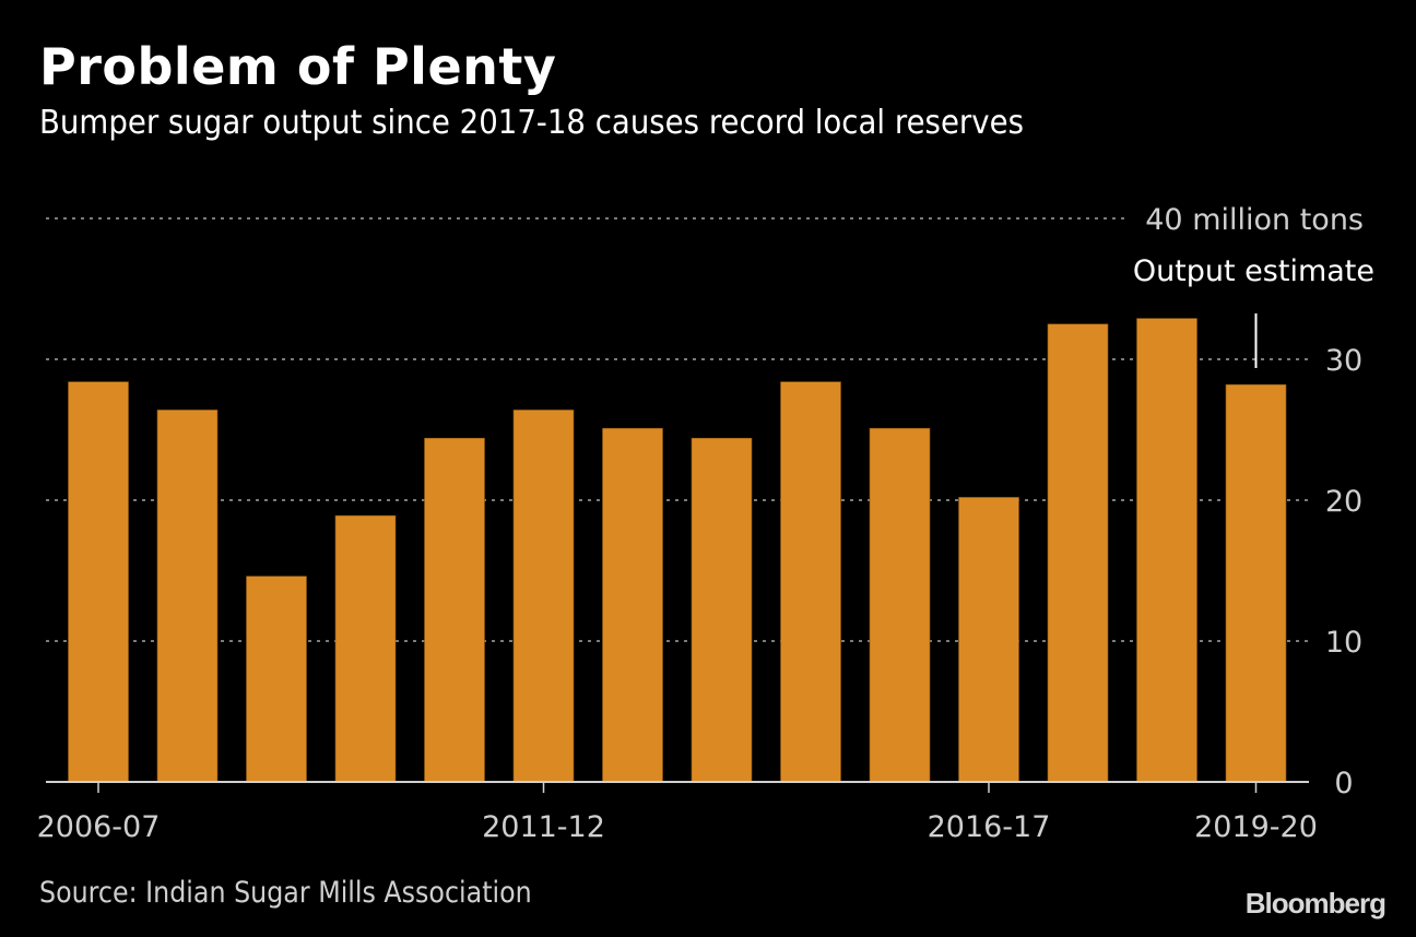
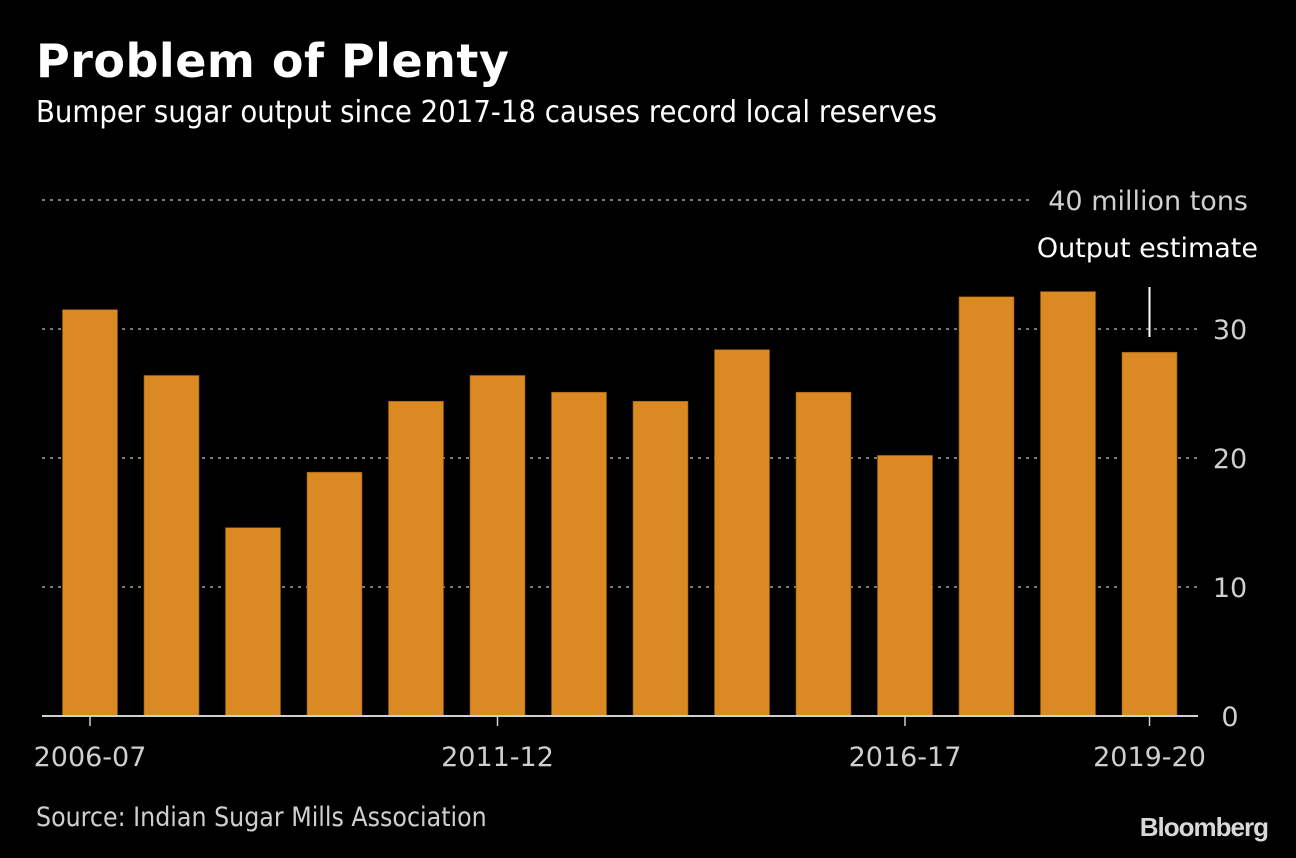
2006-07: 28.4 -> 31.5
